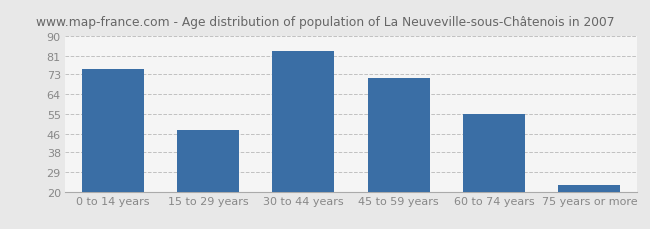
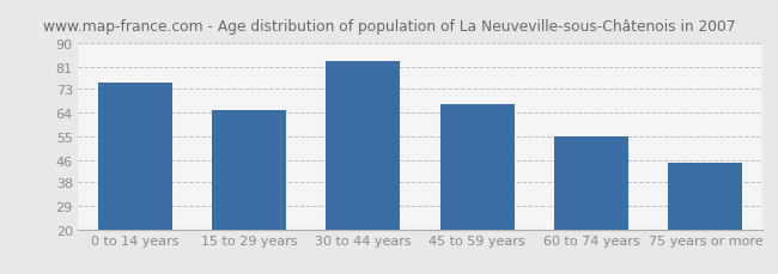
15 to 29 years: 48 -> 65
45 to 59 years: 71 -> 67
75 years or more: 23 -> 45
